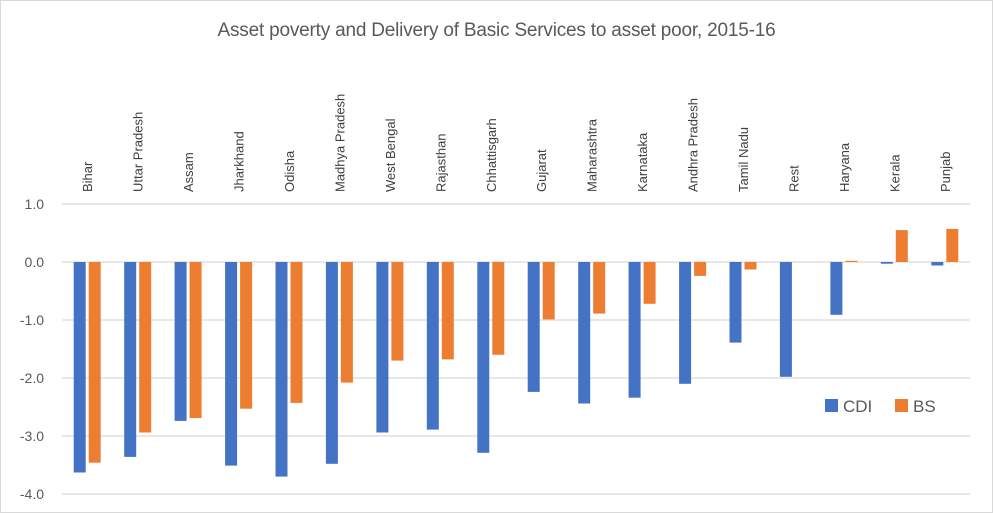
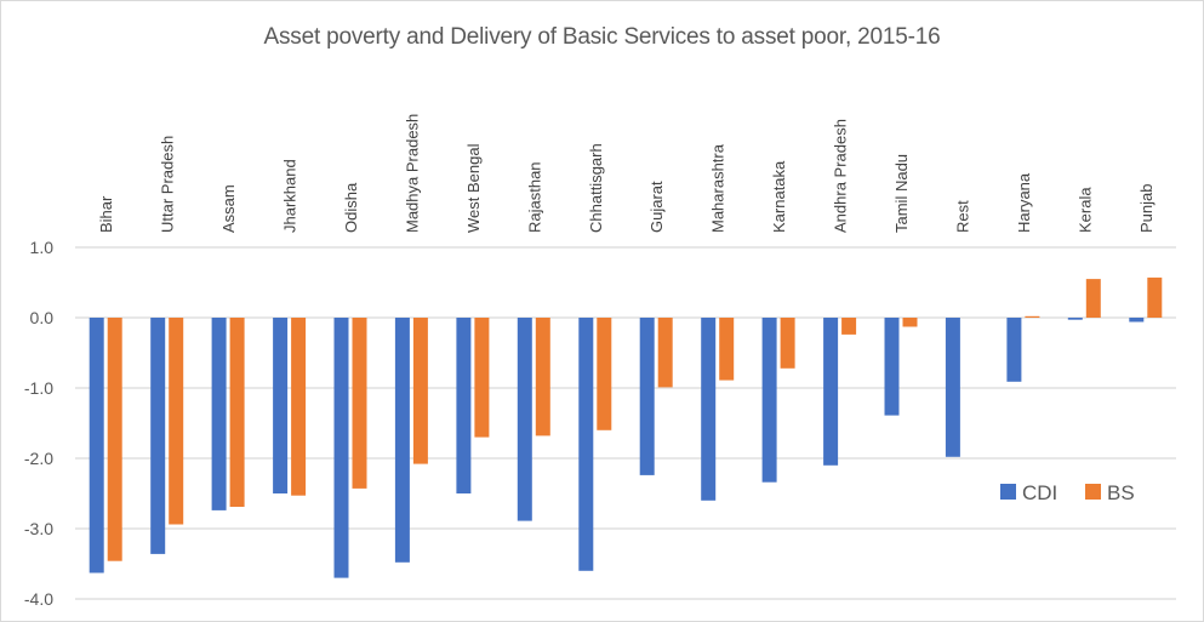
CDI/Jharkhand: -3.5 -> -2.5
CDI/West Bengal: -2.9 -> -2.5
CDI/Chhattisgarh: -3.3 -> -3.6
CDI/Maharashtra: -2.4 -> -2.6
